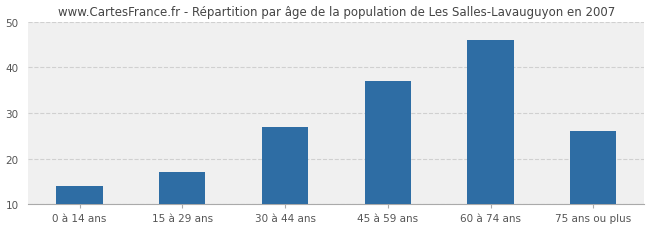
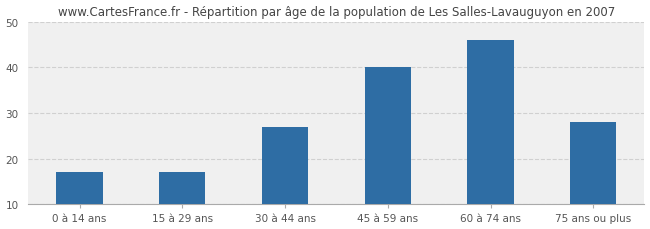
0 à 14 ans: 14 -> 17
45 à 59 ans: 37 -> 40
75 ans ou plus: 26 -> 28
